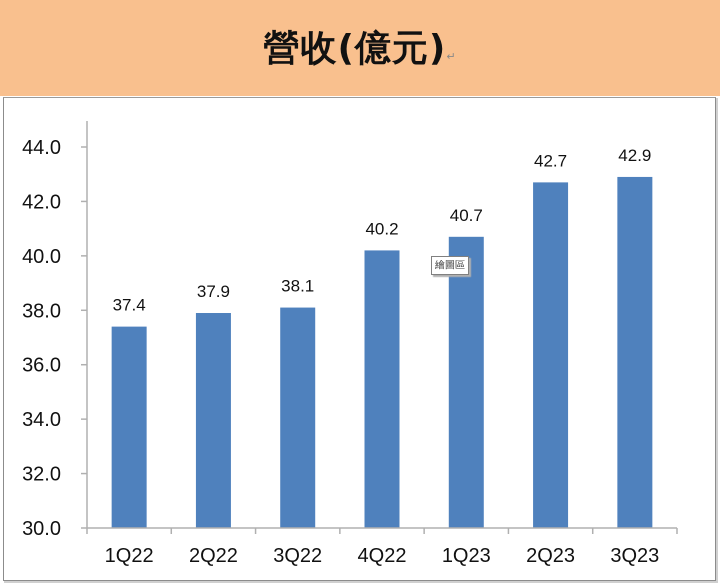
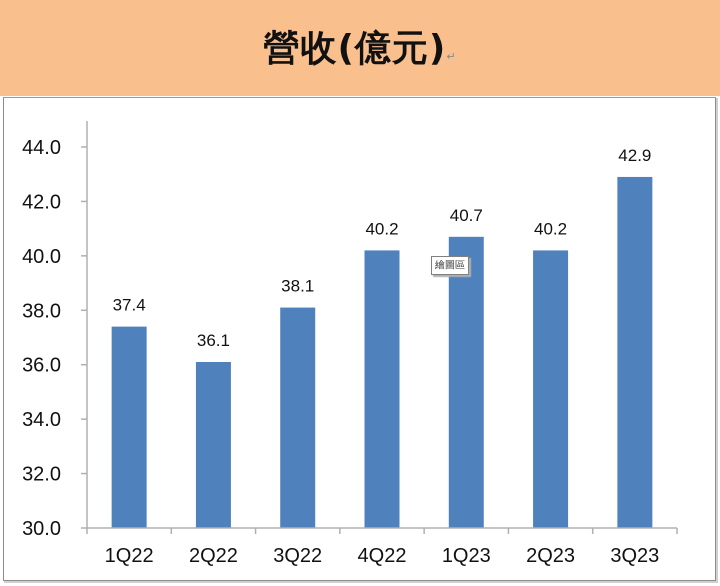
2Q22: 37.9 -> 36.1
2Q23: 42.7 -> 40.2
